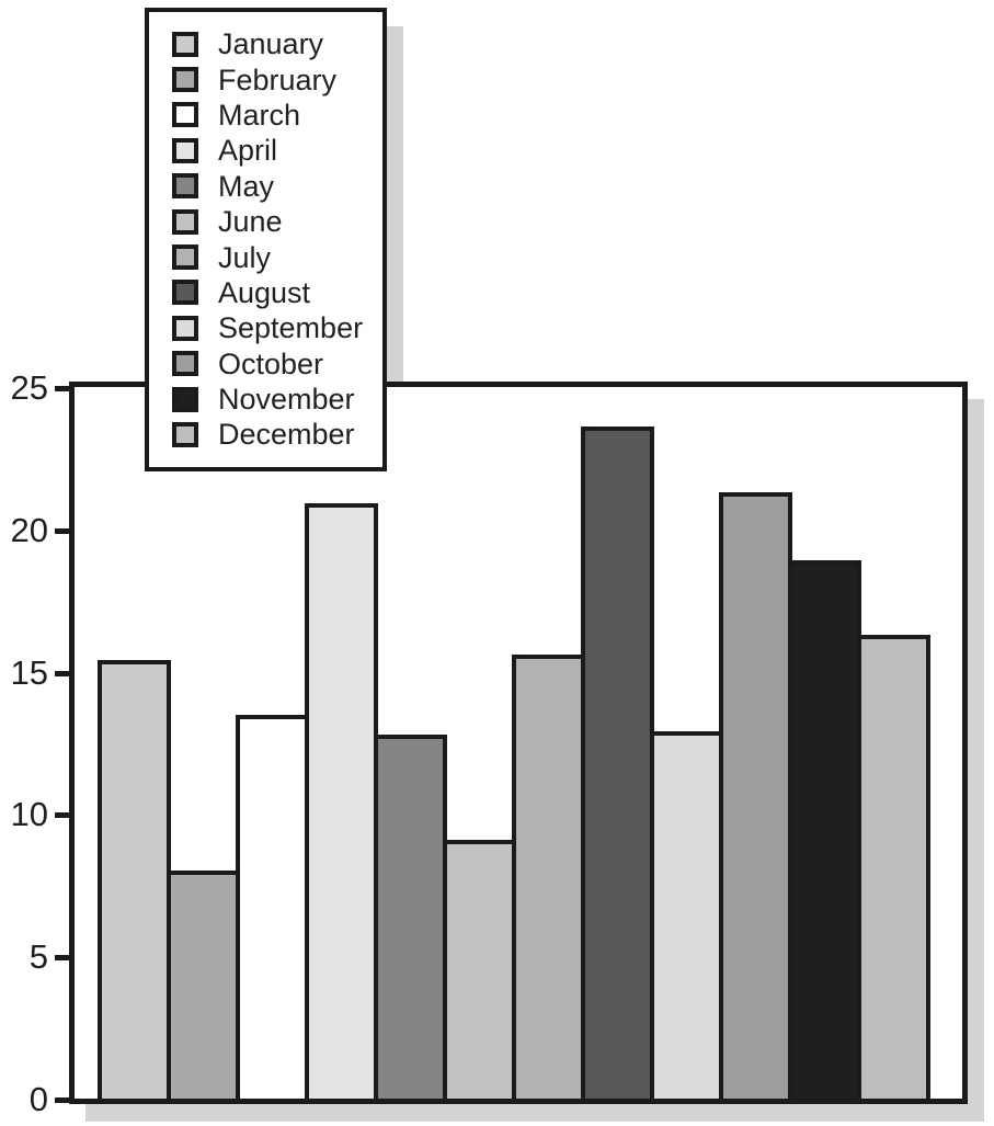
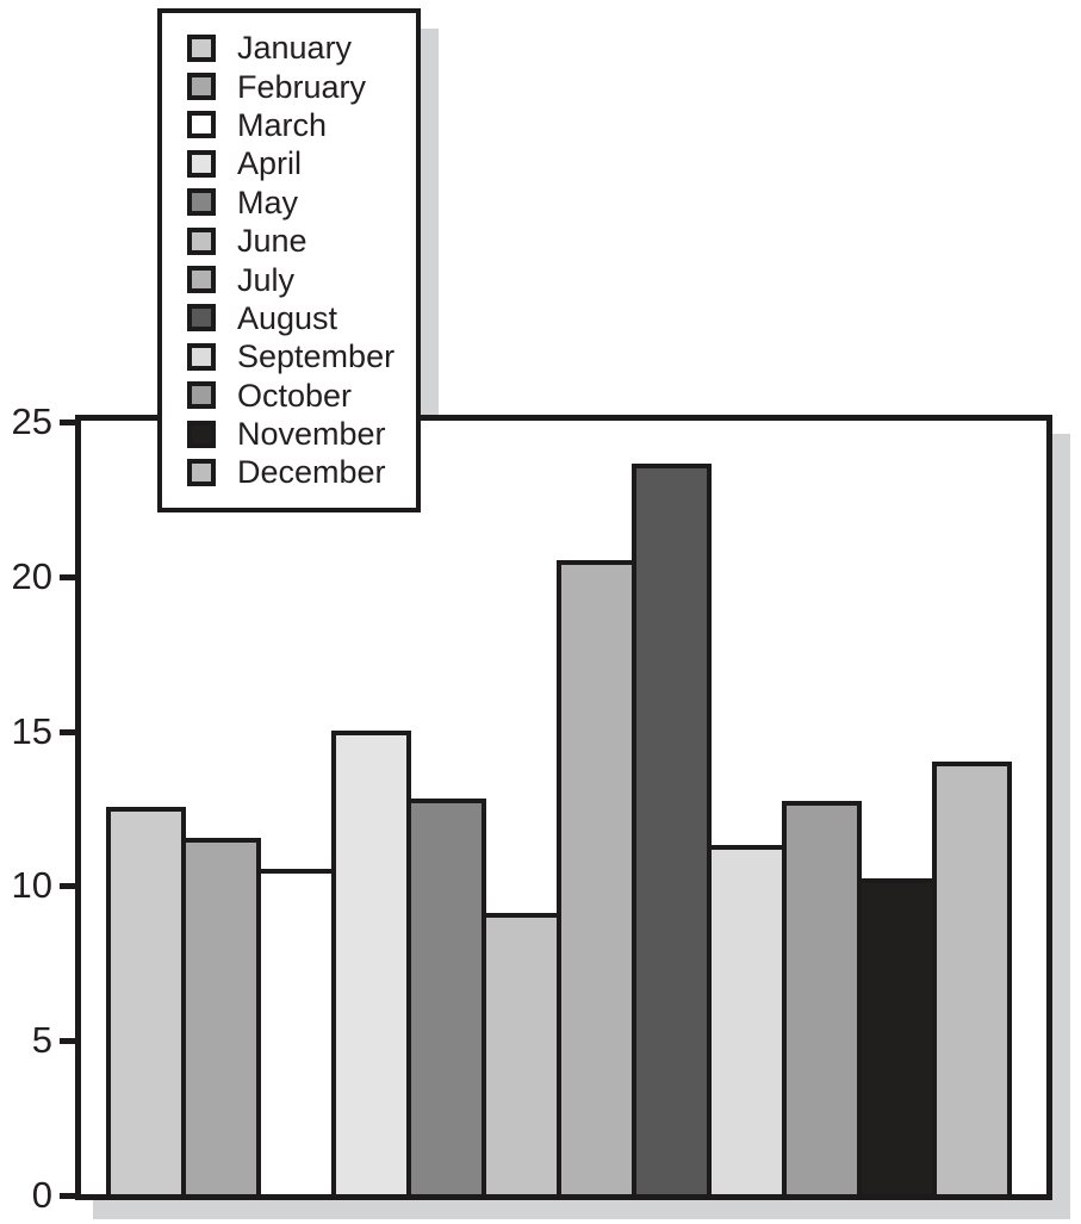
January: 15.4 -> 12.5
February: 8.0 -> 11.5
March: 13.5 -> 10.5
April: 20.9 -> 15.0
July: 15.6 -> 20.5
September: 12.9 -> 11.3
October: 21.3 -> 12.7
November: 18.9 -> 10.2
December: 16.3 -> 14.0
